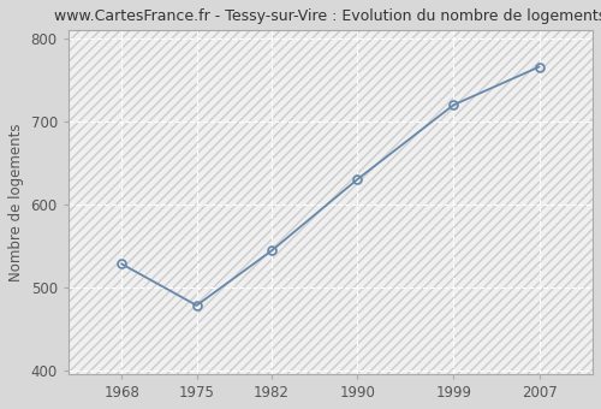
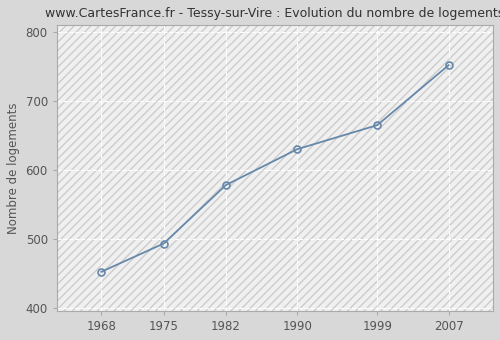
1968: 528 -> 452
1975: 478 -> 493
1982: 544 -> 578
1999: 720 -> 665
2007: 766 -> 752
